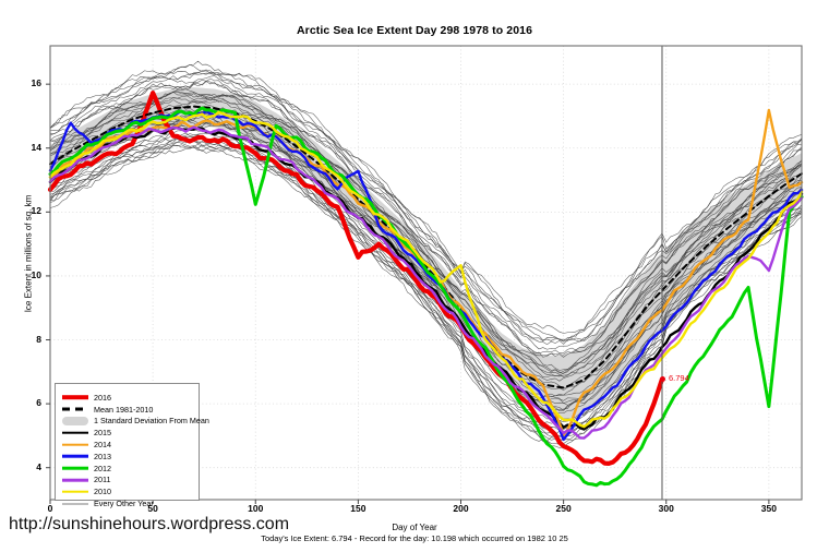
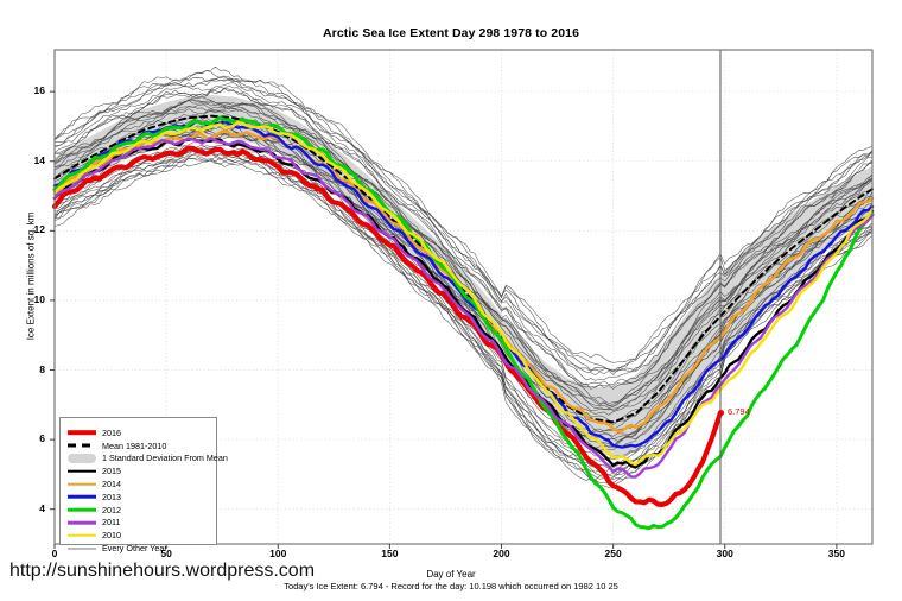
2013/10: 14.8 -> 13.8
2016/50: 15.7 -> 14.2
2012/100: 12.2 -> 14.9
2016/150: 10.6 -> 11.6
2013/150: 13.3 -> 12.2
2010/200: 10.3 -> 9.1
2014/250: 5.0 -> 6.3
2013/250: 4.9 -> 5.8
2014/350: 15.1 -> 12.2
2012/350: 5.9 -> 10.8
2011/350: 10.2 -> 11.4
